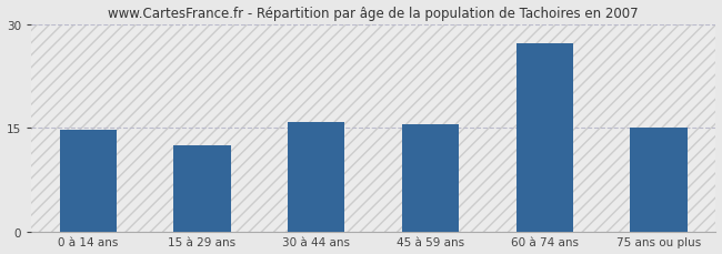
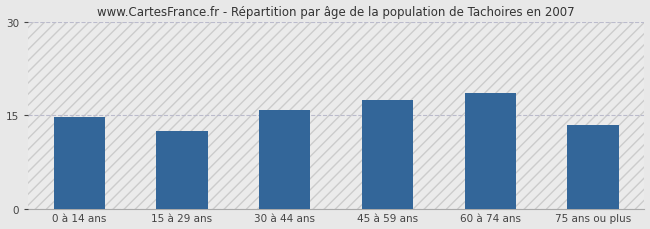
45 à 59 ans: 15.6 -> 17.5
60 à 74 ans: 27.2 -> 18.5
75 ans ou plus: 15.0 -> 13.5
